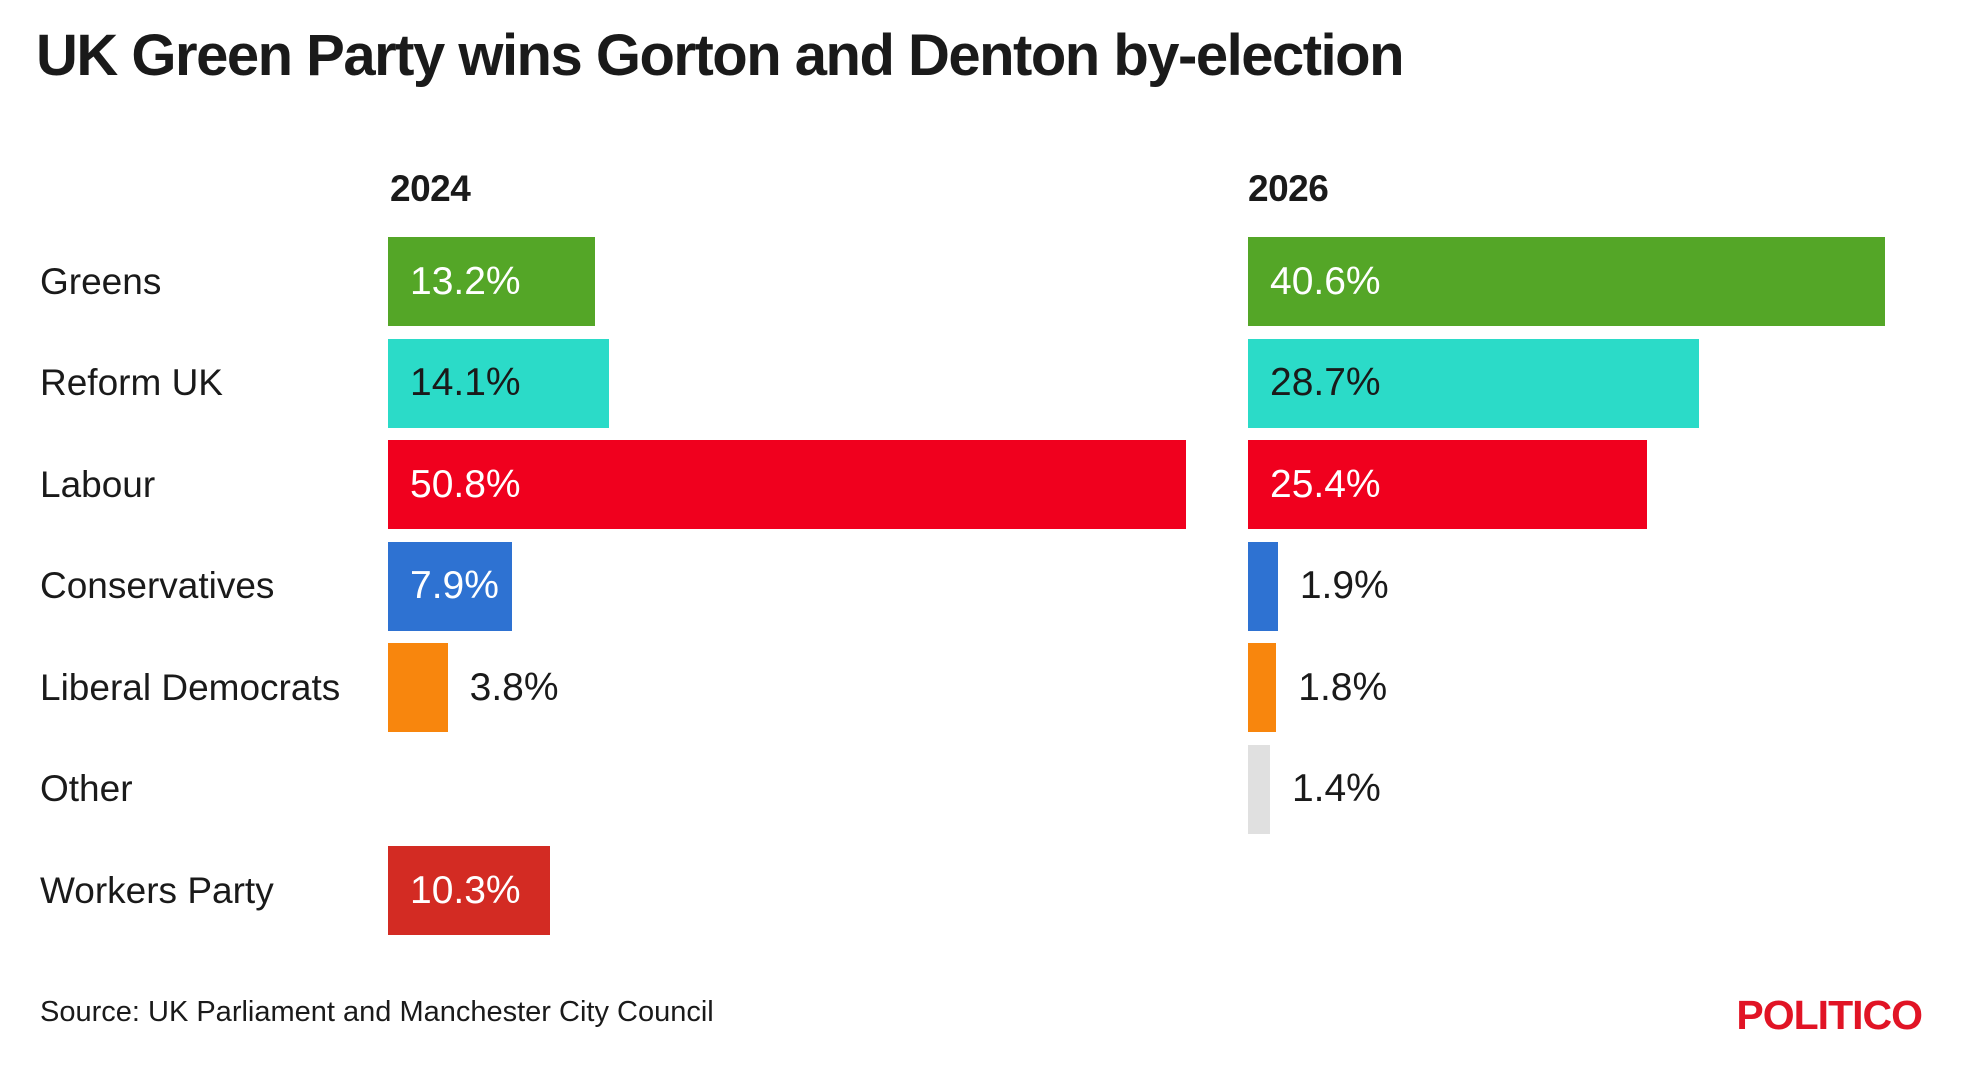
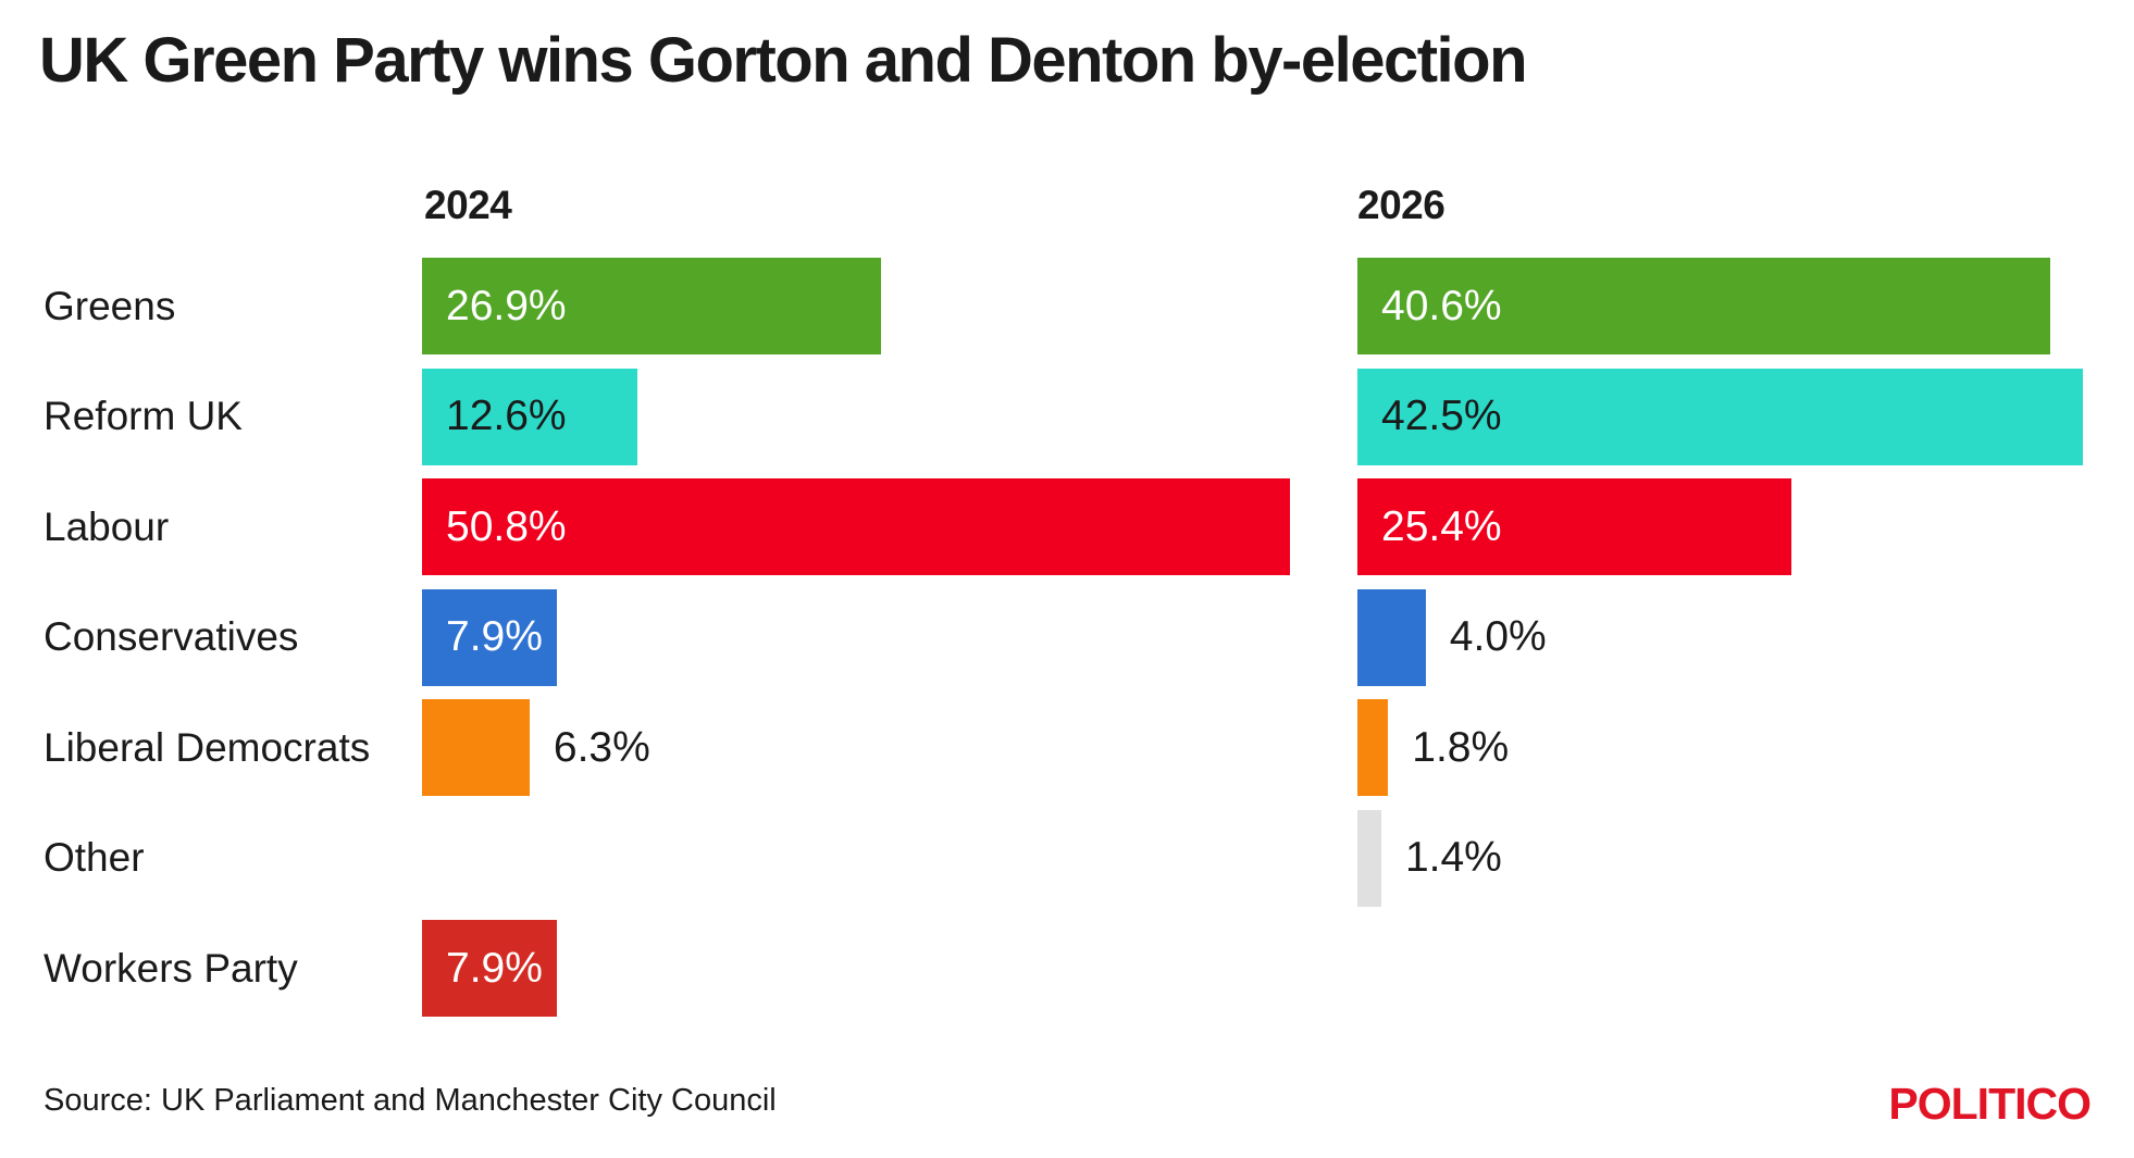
2024/Greens: 13.2% -> 26.9%
2024/Reform UK: 14.1% -> 12.6%
2026/Reform UK: 28.7% -> 42.5%
2026/Conservatives: 1.9% -> 4.0%
2024/Liberal Democrats: 3.8% -> 6.3%
2024/Workers Party: 10.3% -> 7.9%
